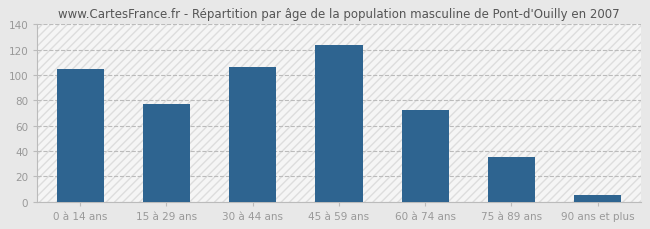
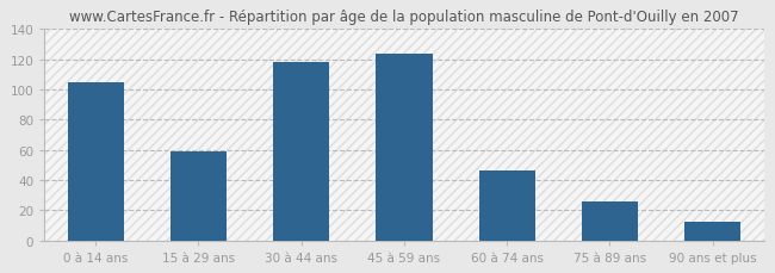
15 à 29 ans: 77 -> 59
30 à 44 ans: 106 -> 118
60 à 74 ans: 72 -> 46
75 à 89 ans: 35 -> 26
90 ans et plus: 5 -> 12
